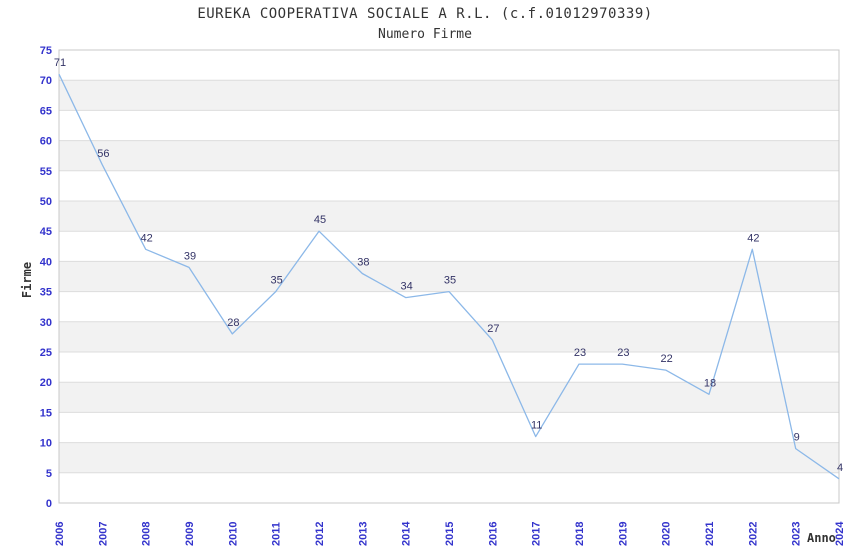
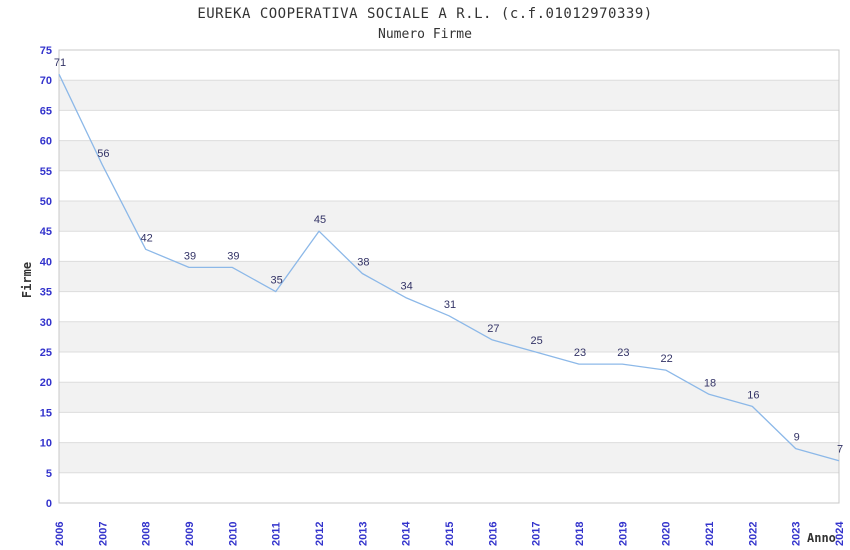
2010: 28 -> 39
2015: 35 -> 31
2017: 11 -> 25
2022: 42 -> 16
2024: 4 -> 7
